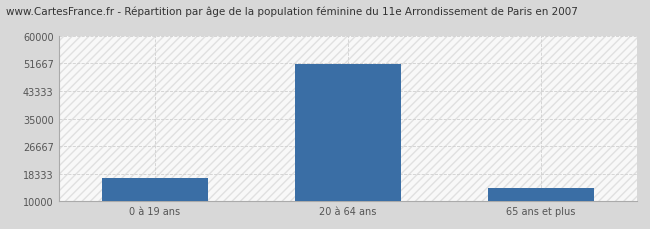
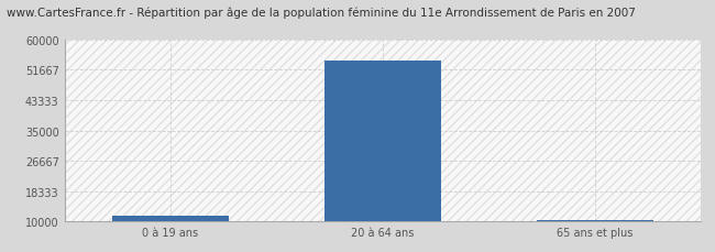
0 à 19 ans: 17000 -> 11500
20 à 64 ans: 51500 -> 54200
65 ans et plus: 14000 -> 10400
